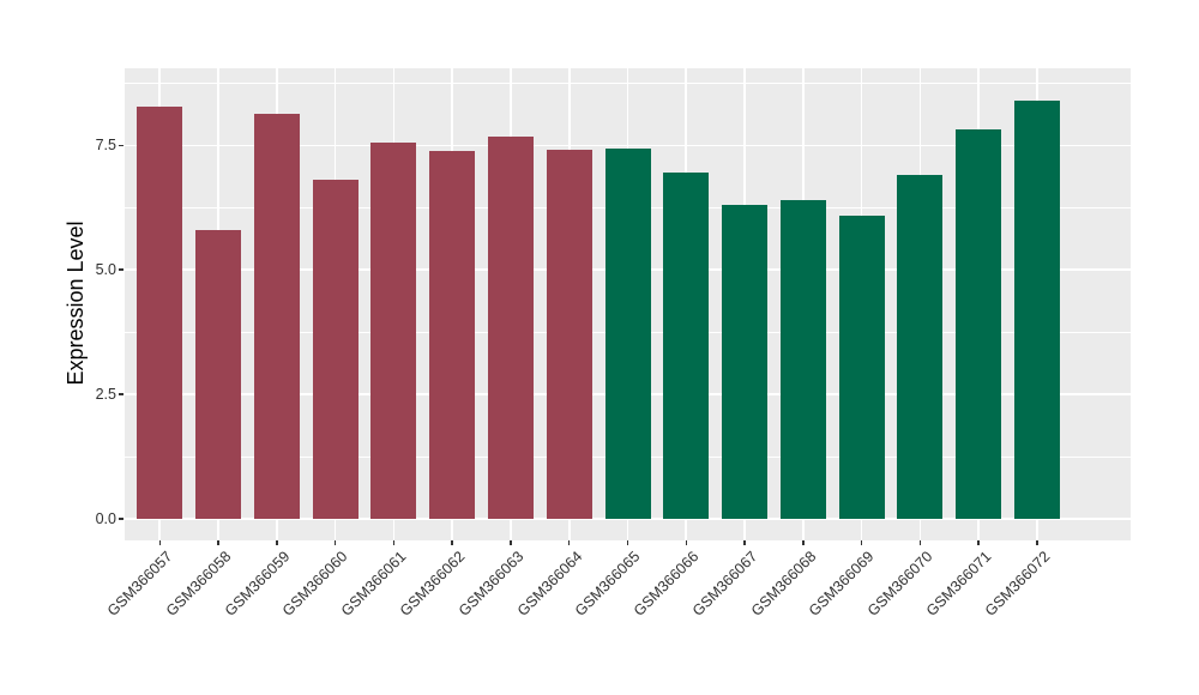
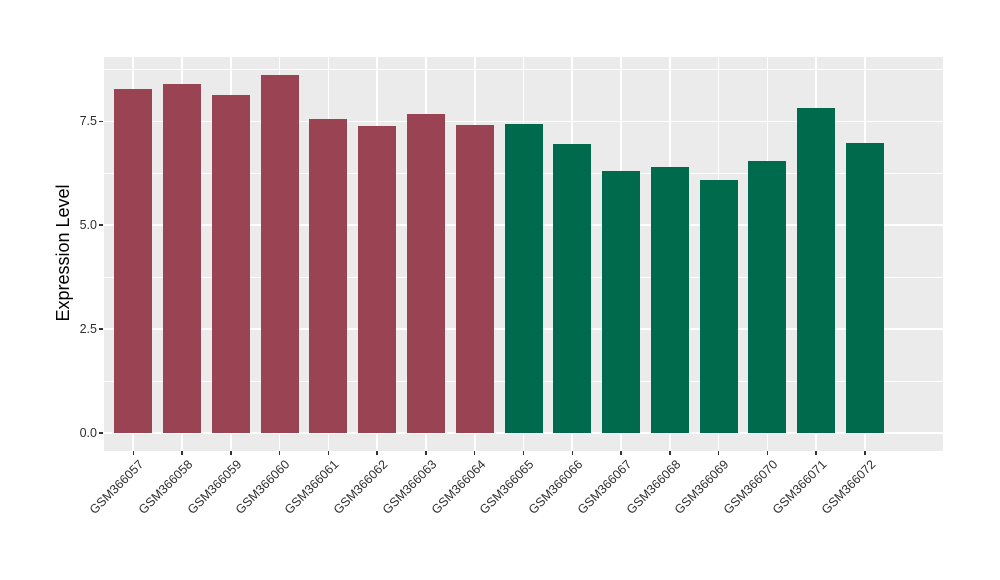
GSM366058: 5.8 -> 8.4
GSM366060: 6.8 -> 8.6
GSM366070: 6.9 -> 6.5
GSM366072: 8.4 -> 7.0
